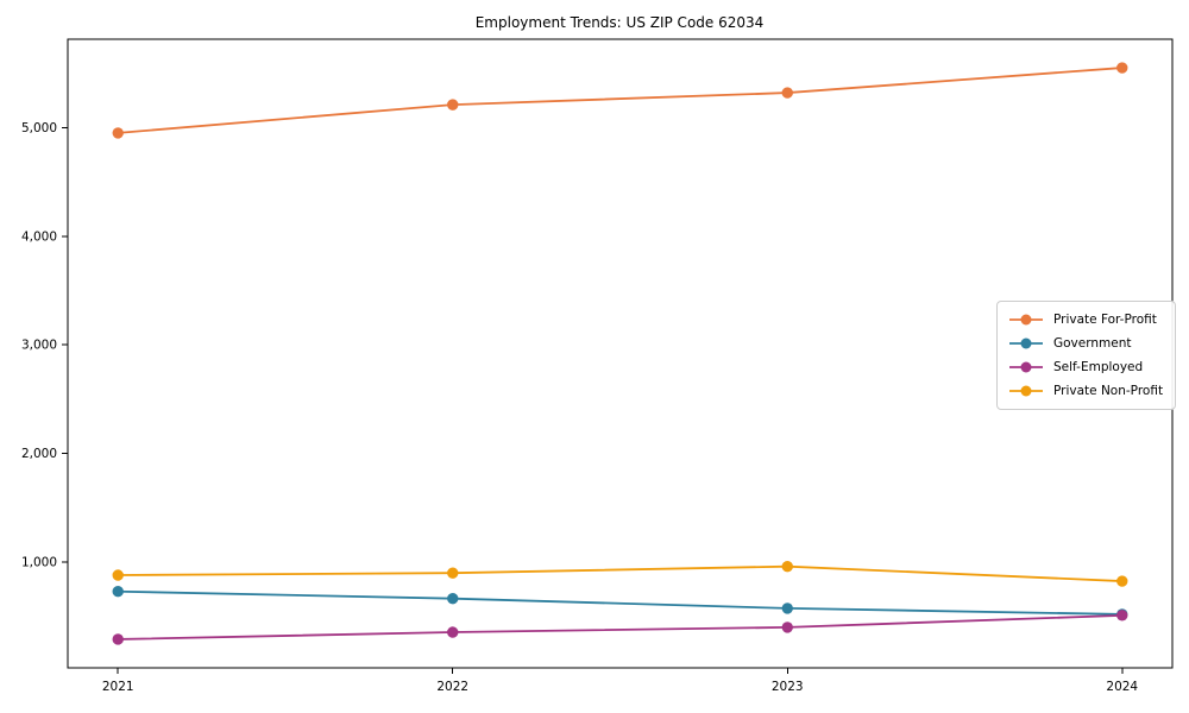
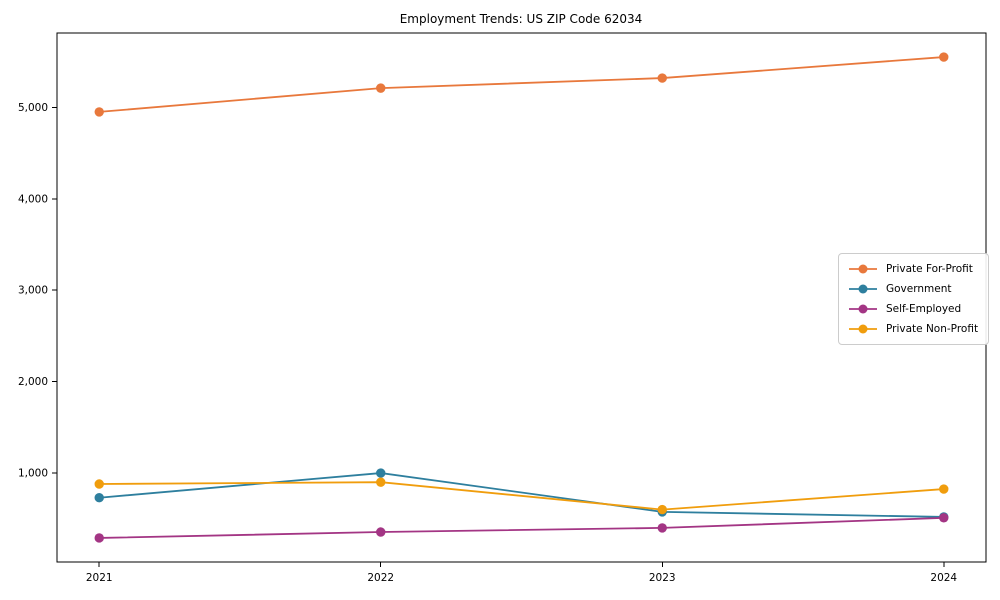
Government/2022: 700 -> 1000
Private Non-Profit/2023: 1000 -> 600
